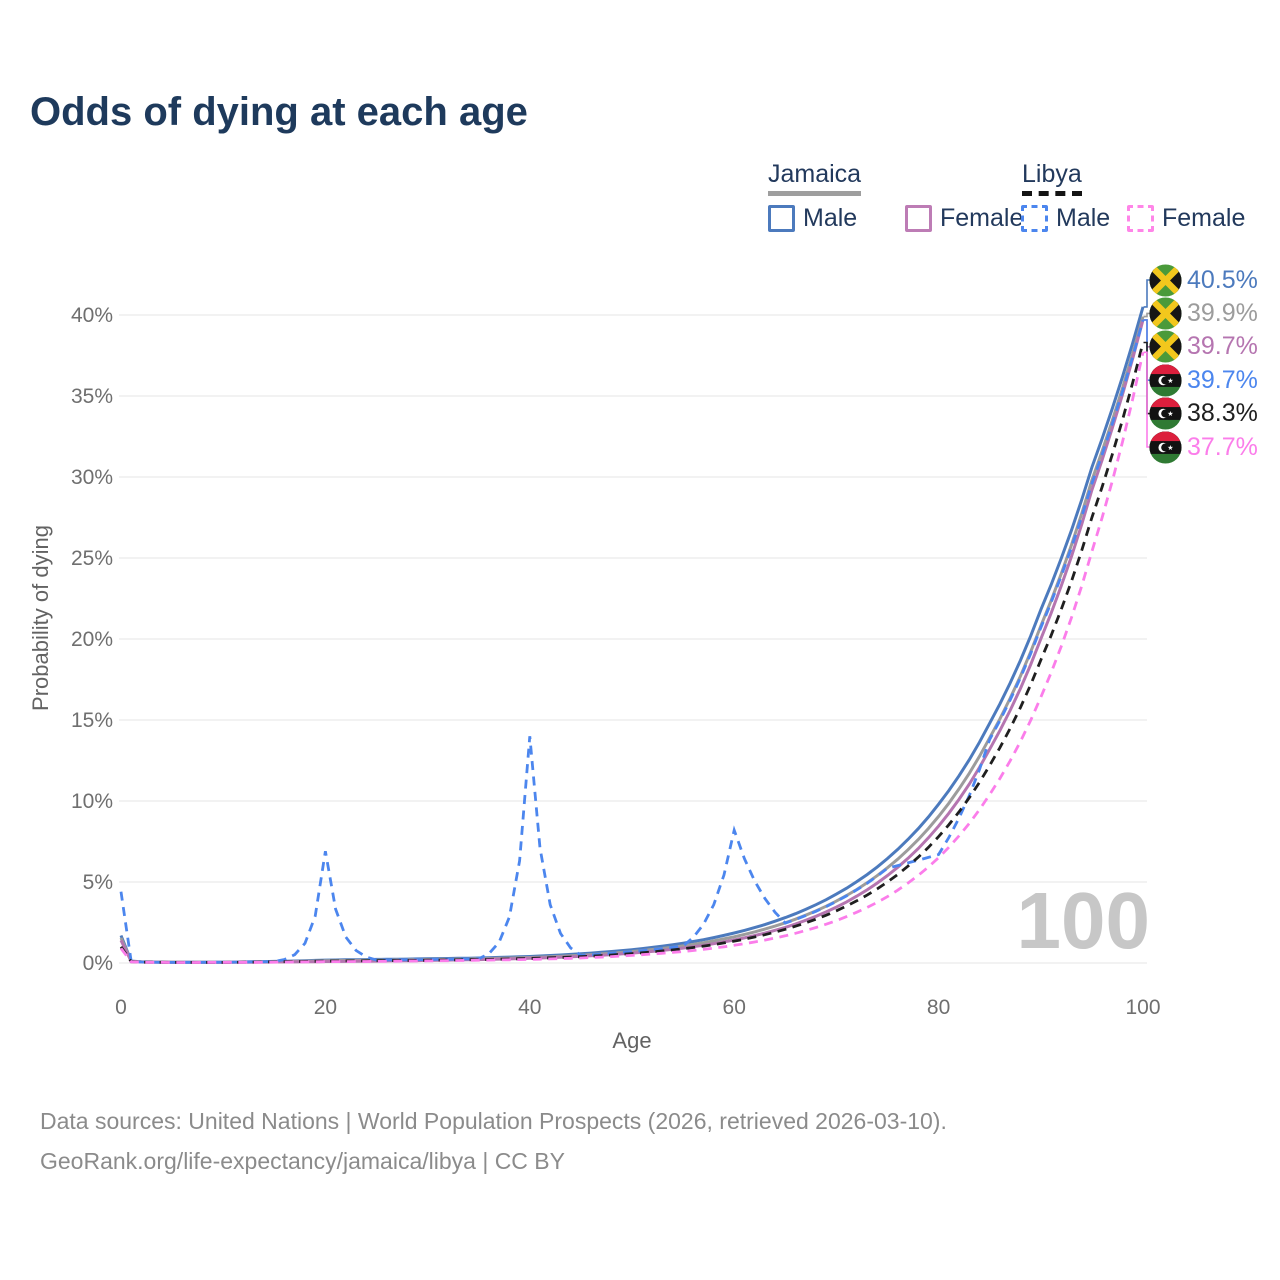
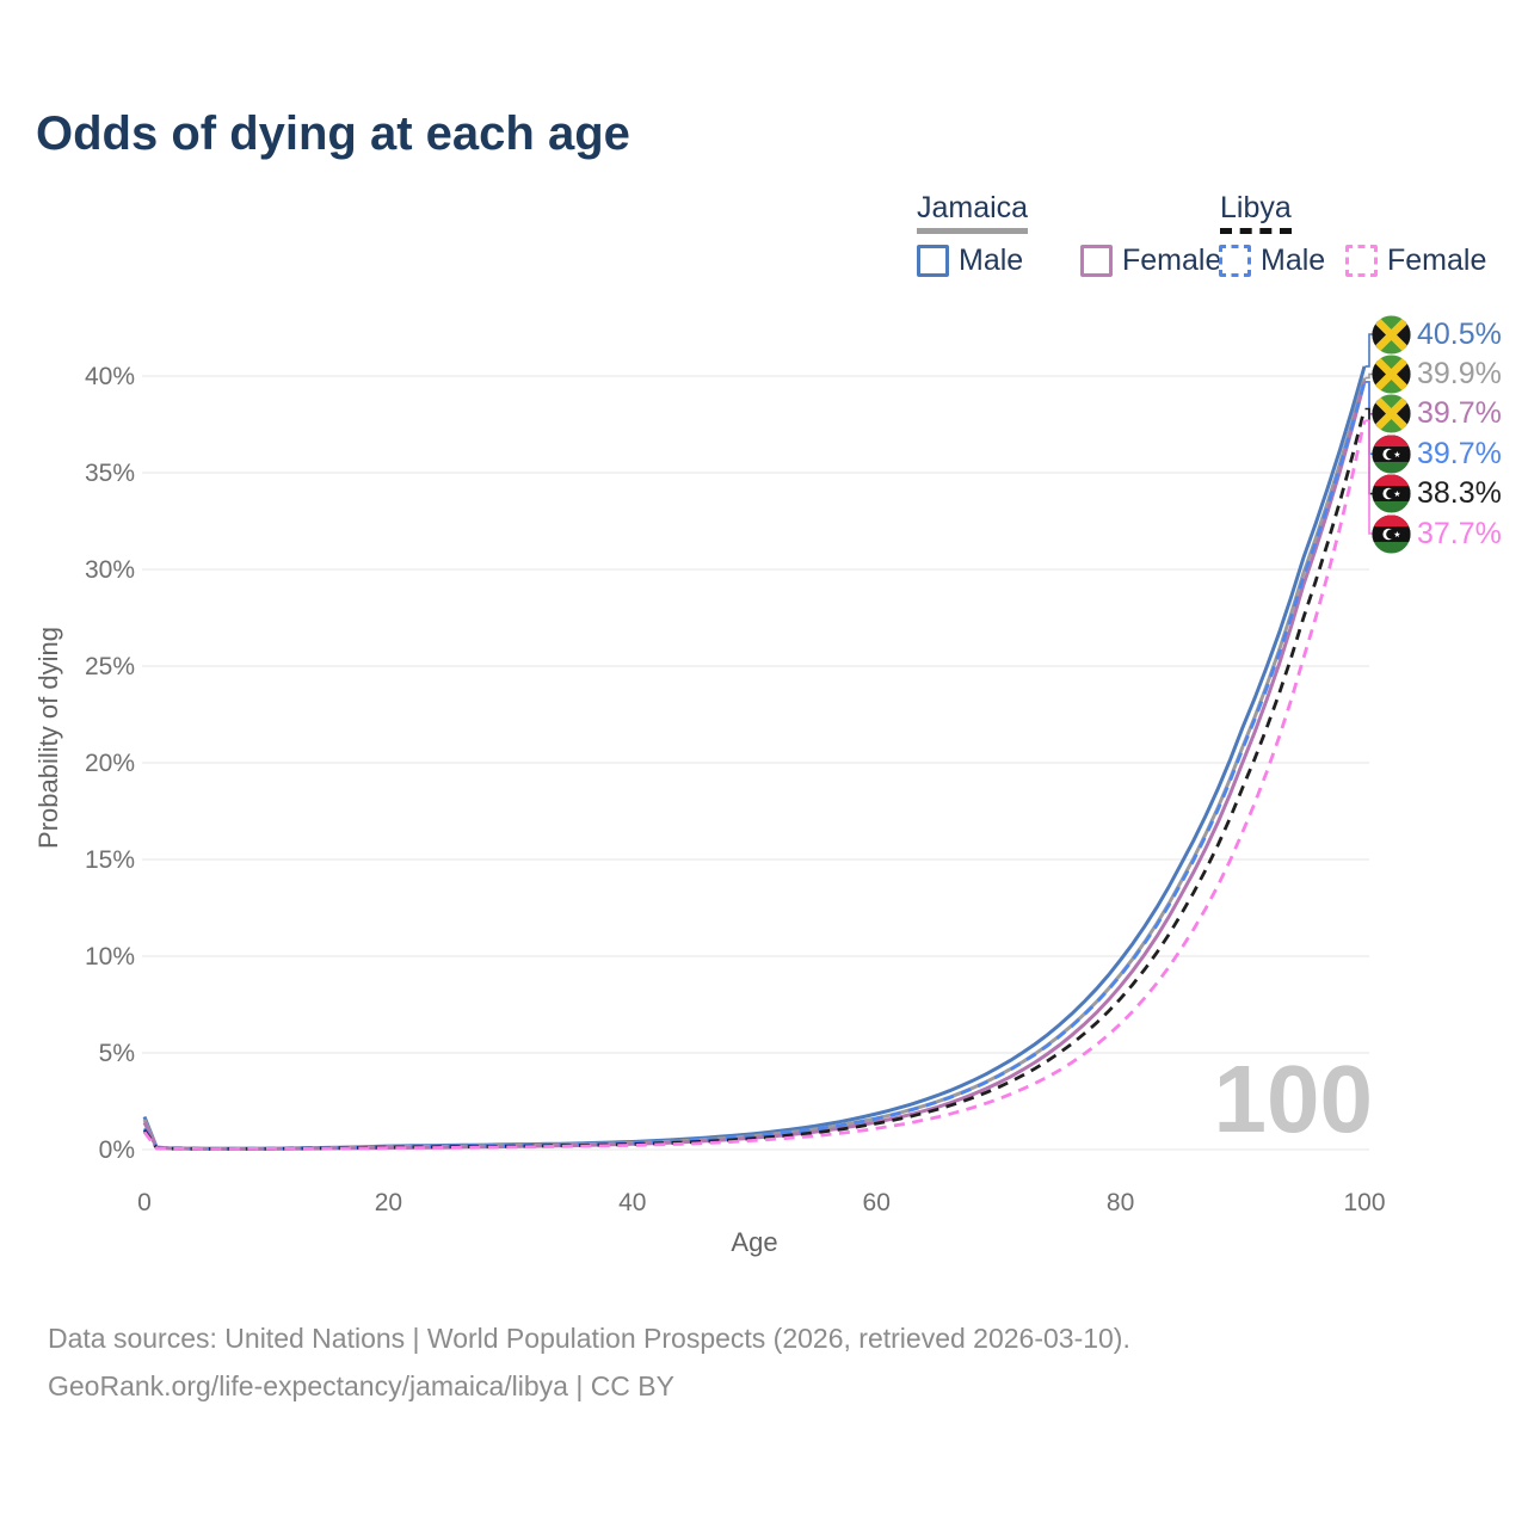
Libya Male/0: 4.4% -> 1.1%
Libya Male/20: 6.9% -> 0.1%
Libya Male/40: 14.0% -> 0.3%
Libya Male/60: 8.2% -> 1.6%
Libya Male/80: 6.7% -> 9.0%
